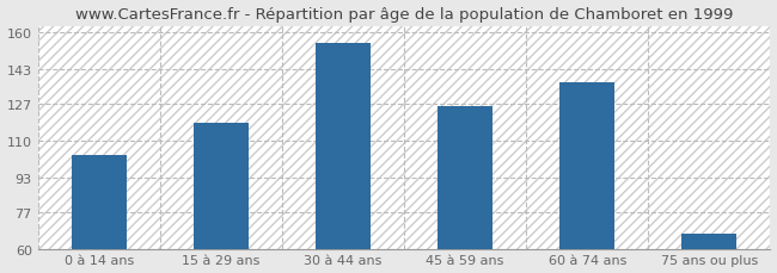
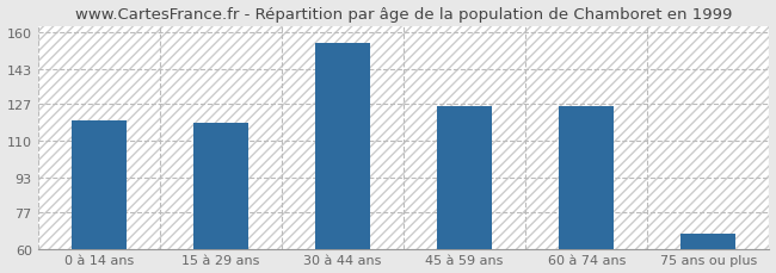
0 à 14 ans: 103 -> 119
60 à 74 ans: 137 -> 126
